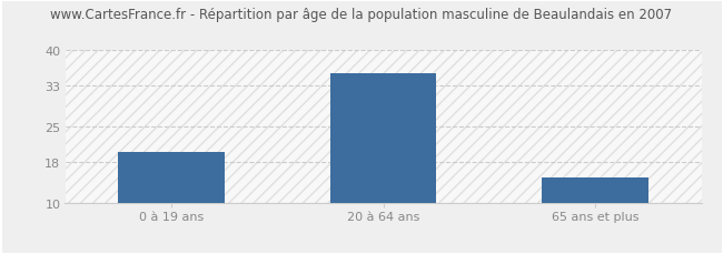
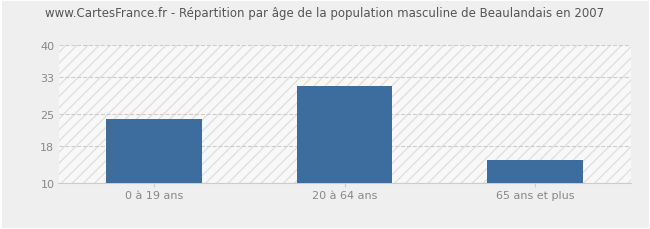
0 à 19 ans: 20.0 -> 24.0
20 à 64 ans: 35.5 -> 31.0
